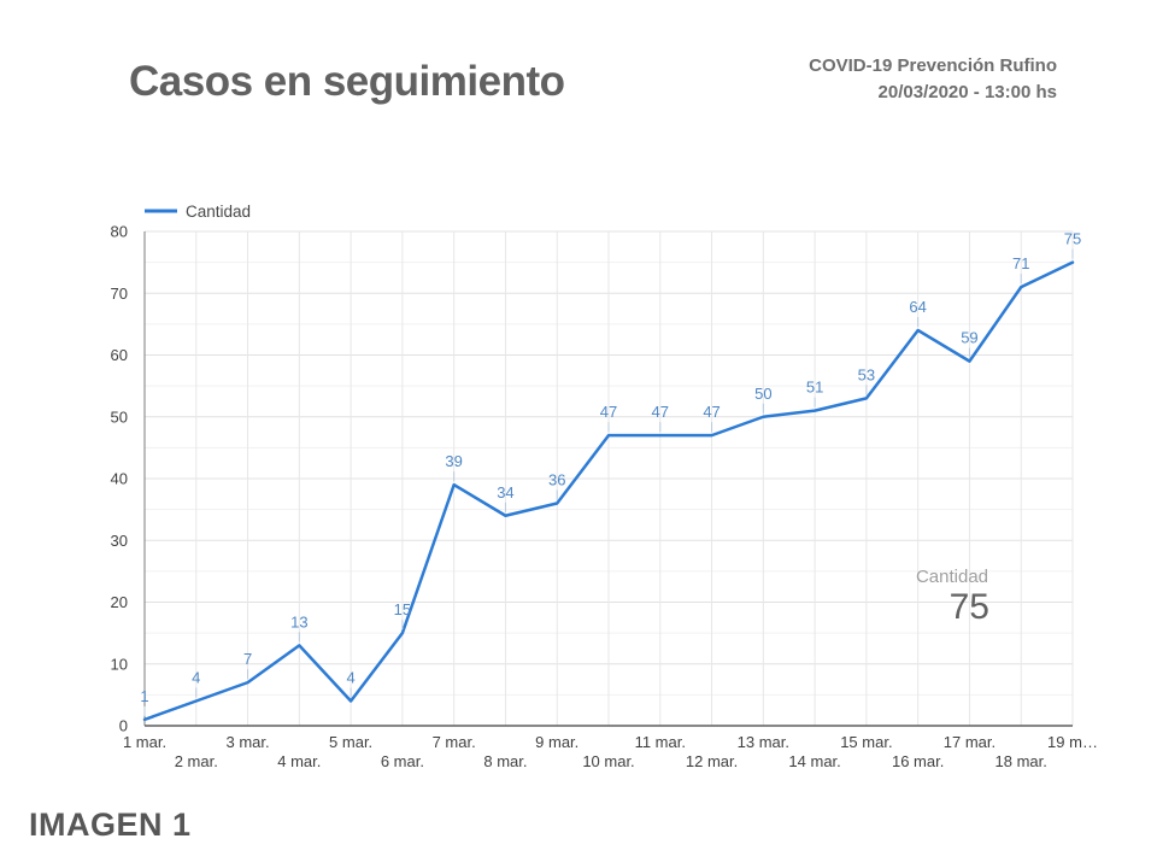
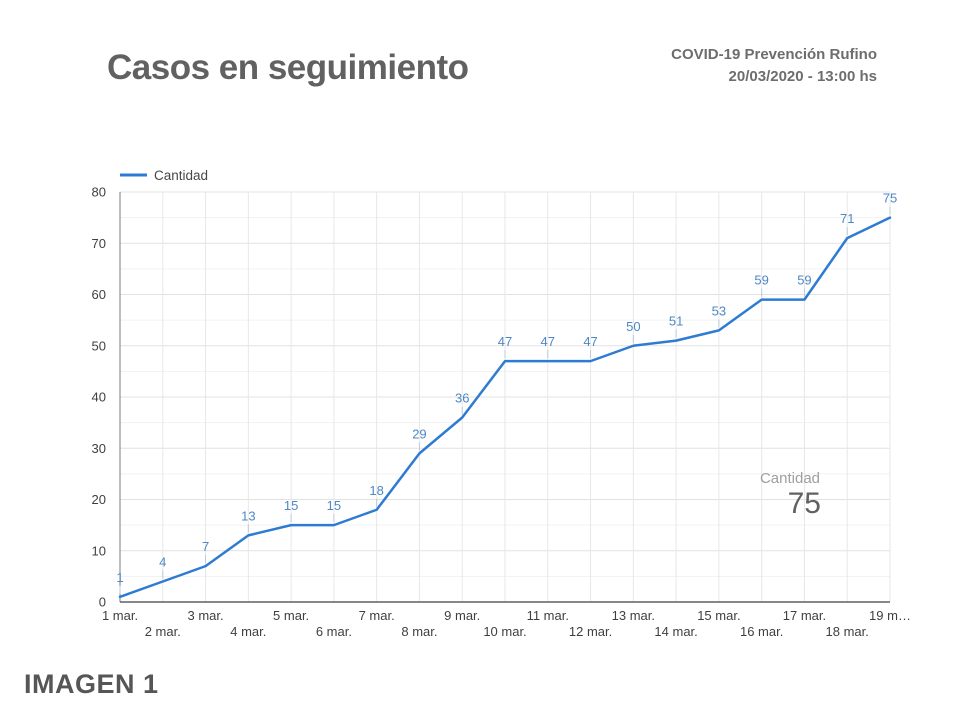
5 mar.: 4 -> 15
7 mar.: 39 -> 18
8 mar.: 34 -> 29
16 mar.: 64 -> 59
